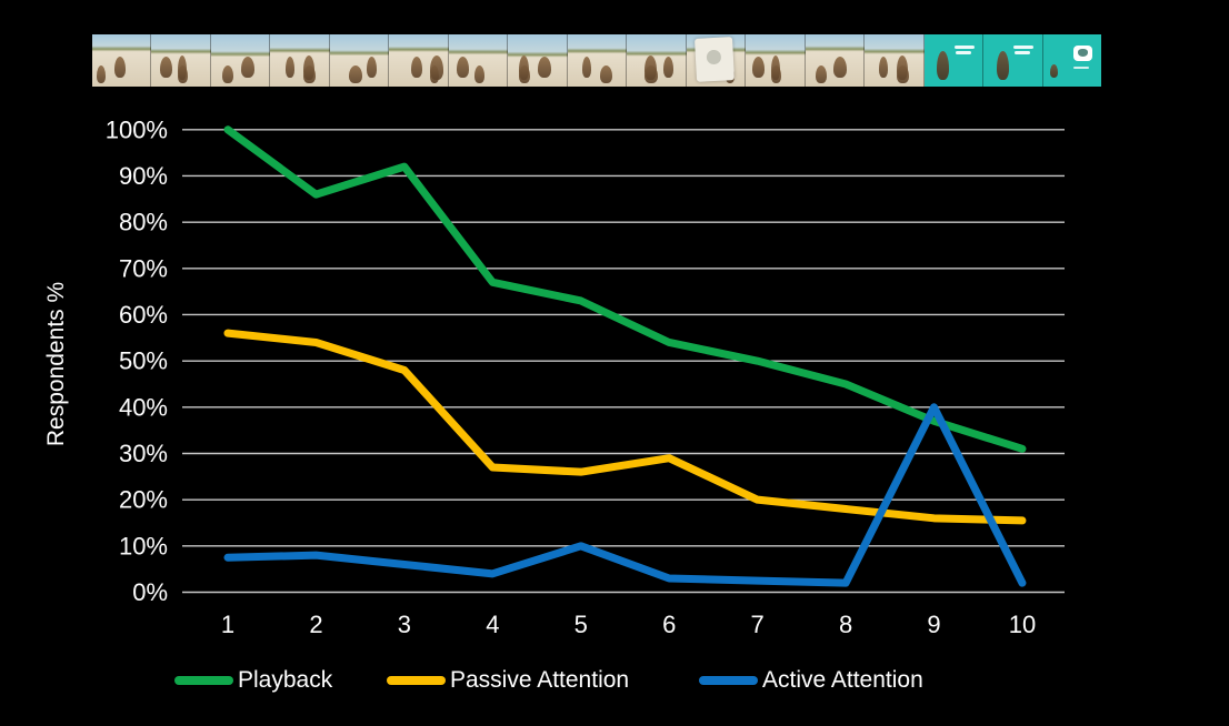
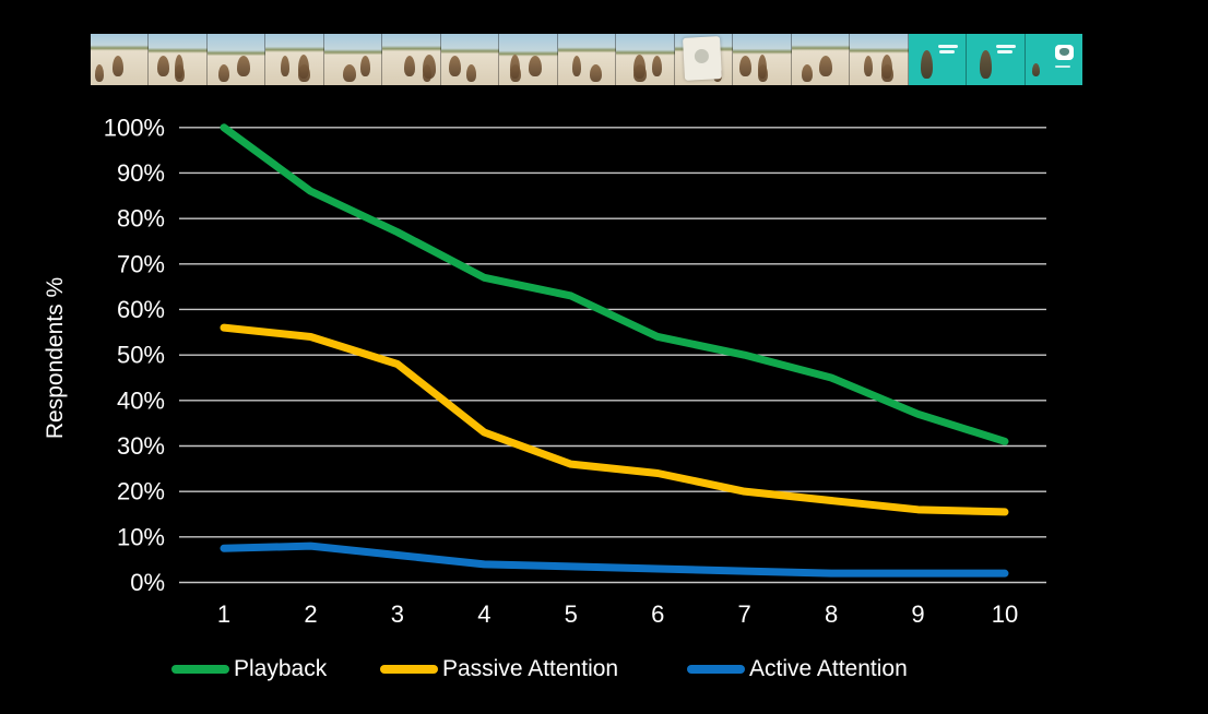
Playback/3: 92% -> 77%
Passive Attention/4: 27% -> 33%
Active Attention/5: 10% -> 4%
Passive Attention/6: 29% -> 24%
Active Attention/9: 40% -> 2%
